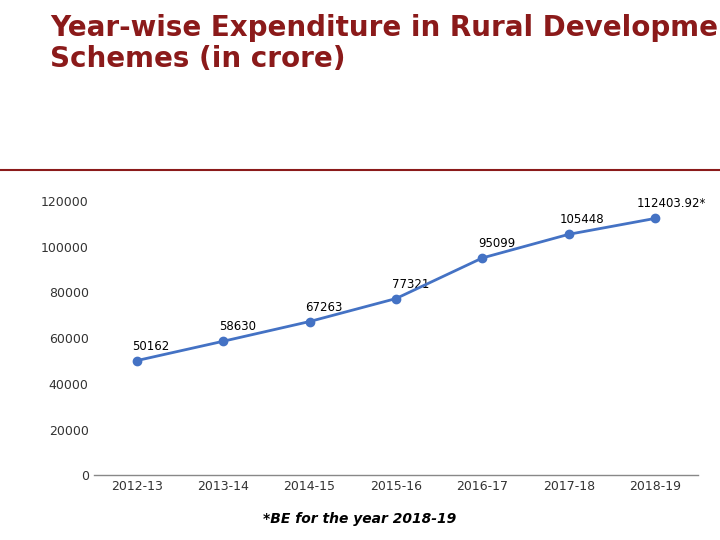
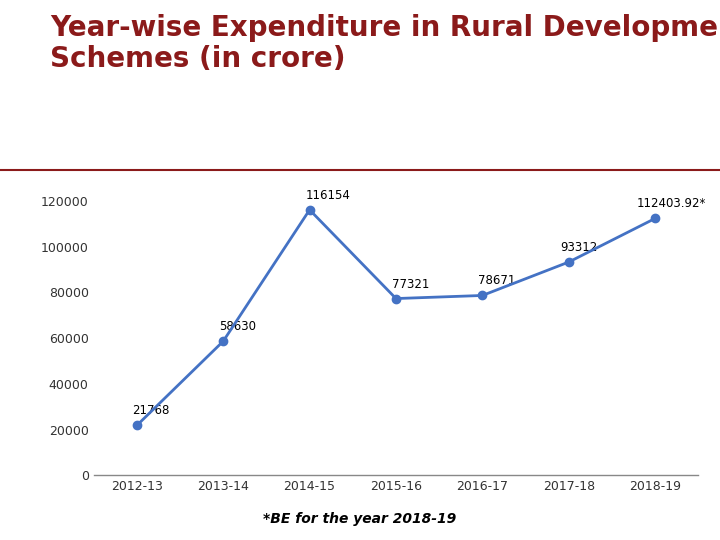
2012-13: 50162 -> 21768
2014-15: 67263 -> 116154
2016-17: 95099 -> 78671
2017-18: 105448 -> 93312
